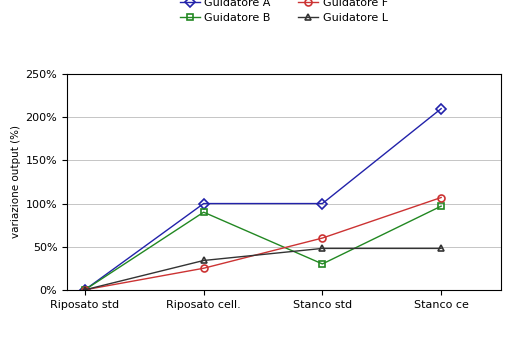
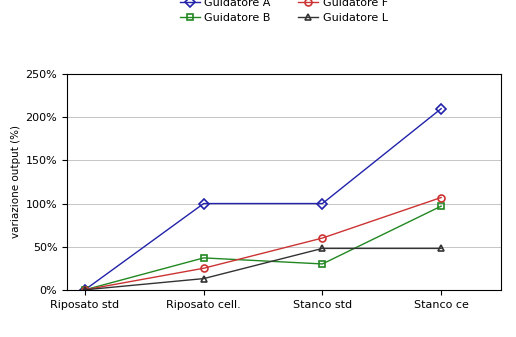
Guidatore B/Riposato cell.: 90% -> 37%
Guidatore L/Riposato cell.: 34% -> 13%
